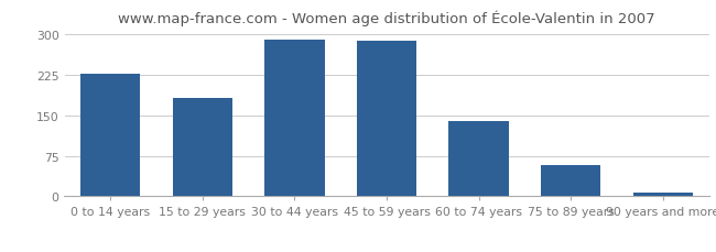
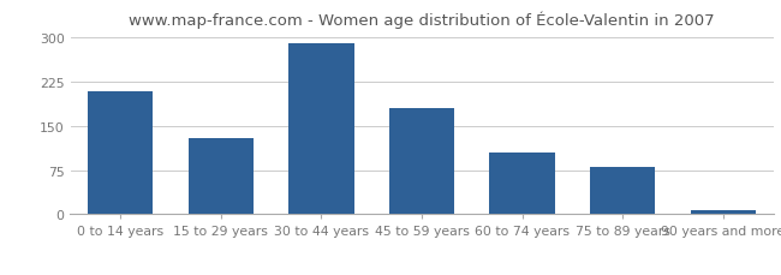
0 to 14 years: 228 -> 210
15 to 29 years: 182 -> 130
45 to 59 years: 288 -> 180
60 to 74 years: 140 -> 105
75 to 89 years: 57 -> 80
